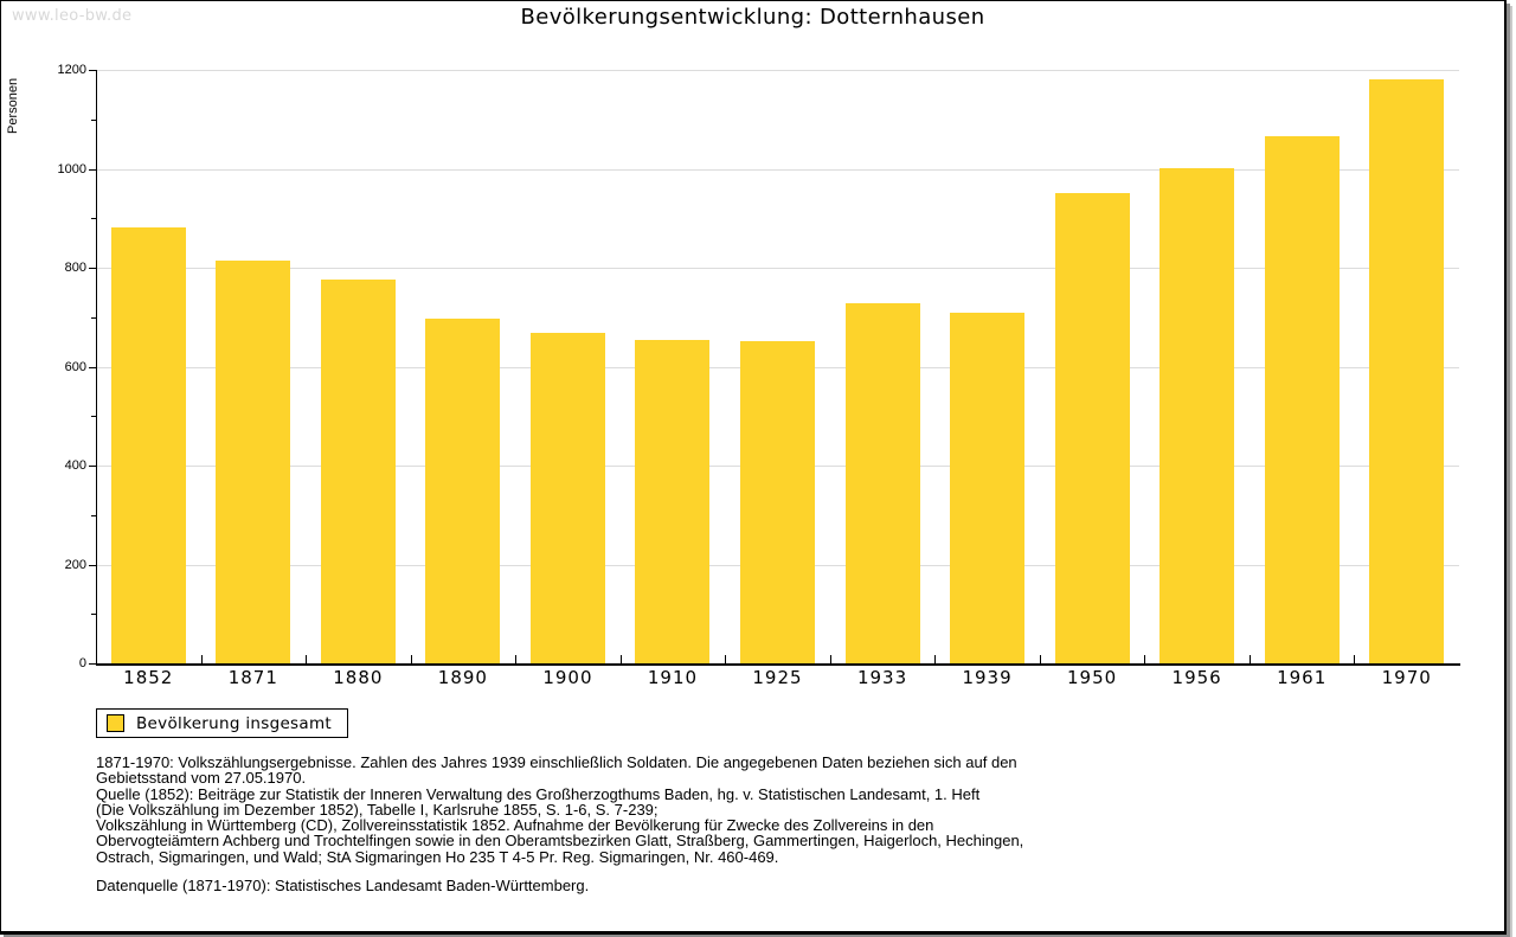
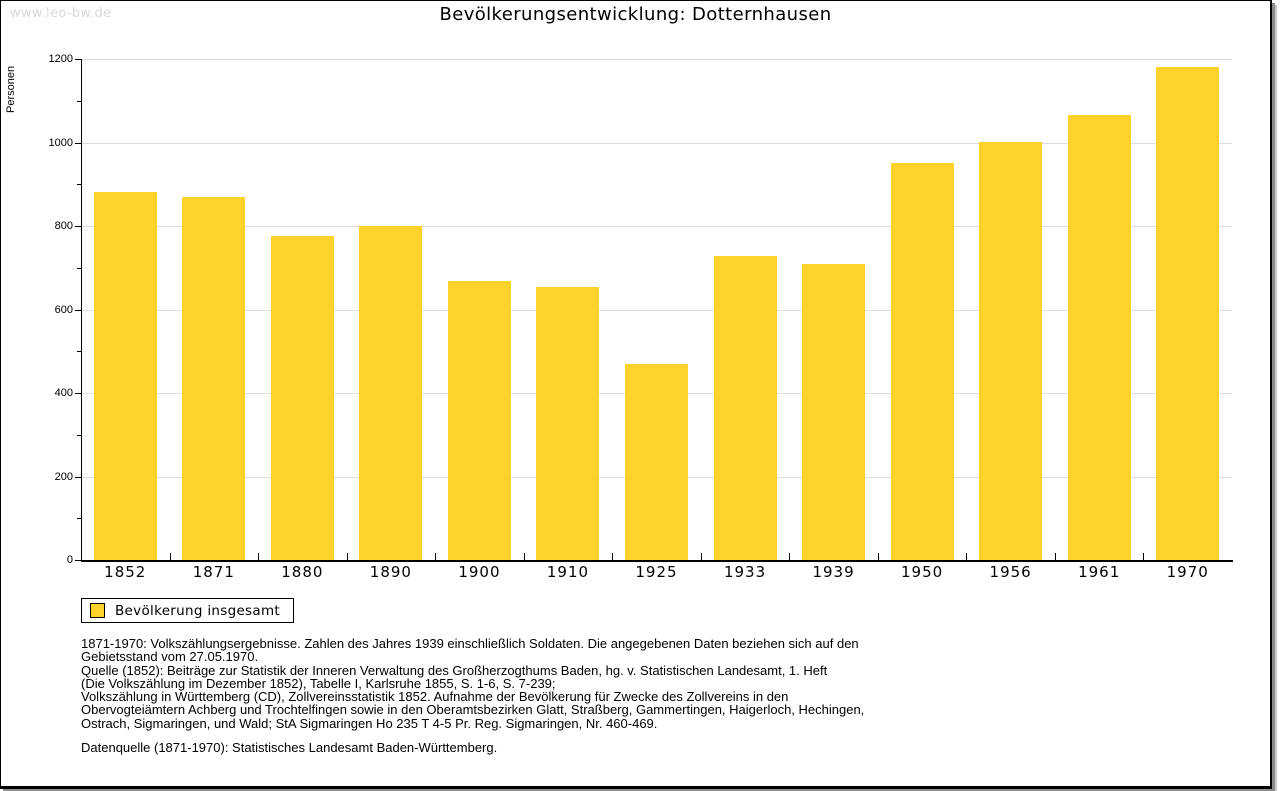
1871: 820 -> 870
1890: 700 -> 800
1925: 650 -> 470
